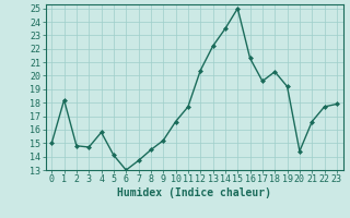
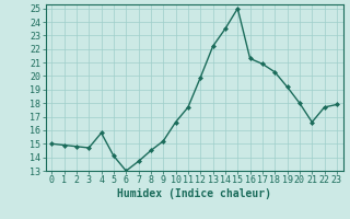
1: 18.2 -> 14.9
12: 20.4 -> 19.9
17: 19.6 -> 20.9
20: 14.4 -> 18.0
